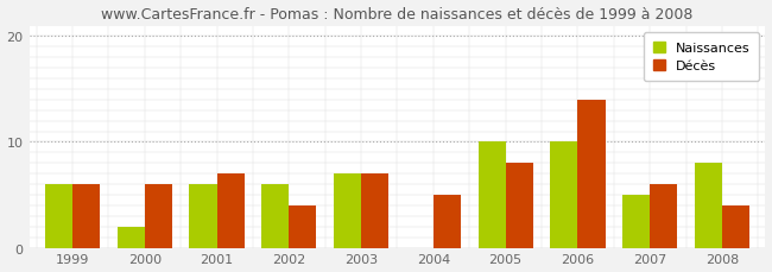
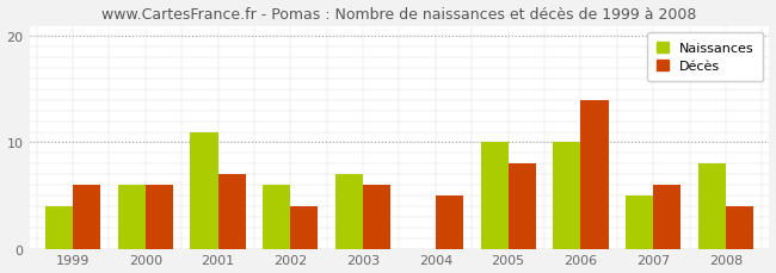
Naissances/1999: 6 -> 4
Naissances/2000: 2 -> 6
Naissances/2001: 6 -> 11
Décès/2003: 7 -> 6
